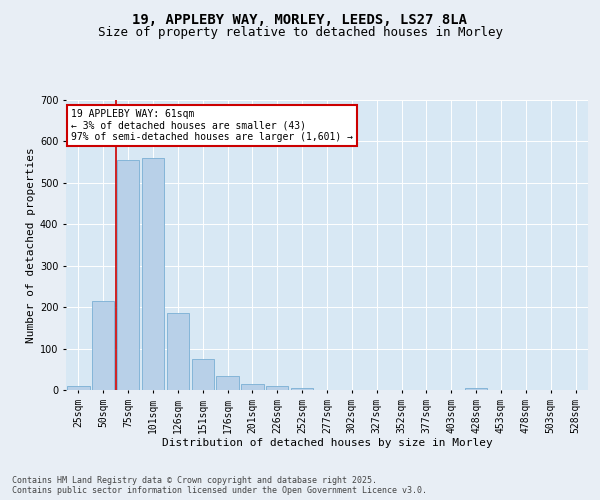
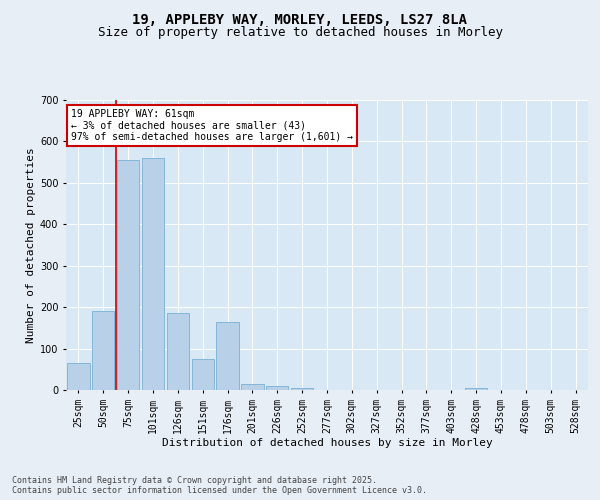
25sqm: 10 -> 65
50sqm: 215 -> 190
176sqm: 35 -> 165
